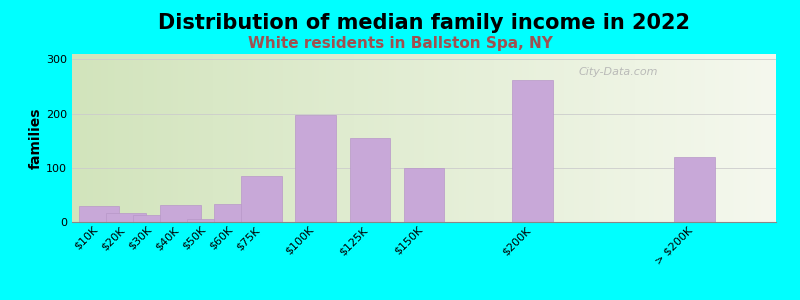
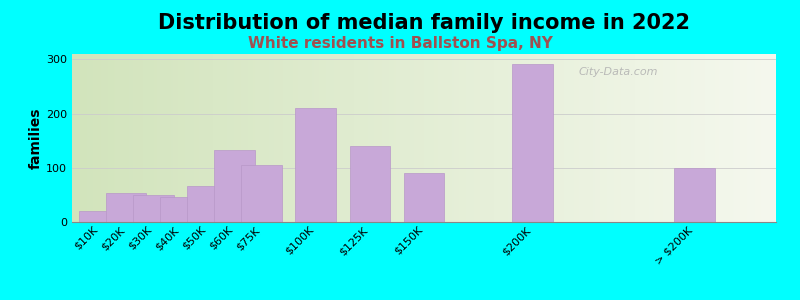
$10K: 30 -> 20
$20K: 17 -> 54
$30K: 12 -> 50
$40K: 32 -> 46
$50K: 5 -> 66
$60K: 33 -> 132
$75K: 85 -> 106
$100K: 197 -> 210
$125K: 155 -> 140
$150K: 100 -> 90
$200K: 262 -> 292
> $200K: 120 -> 100
